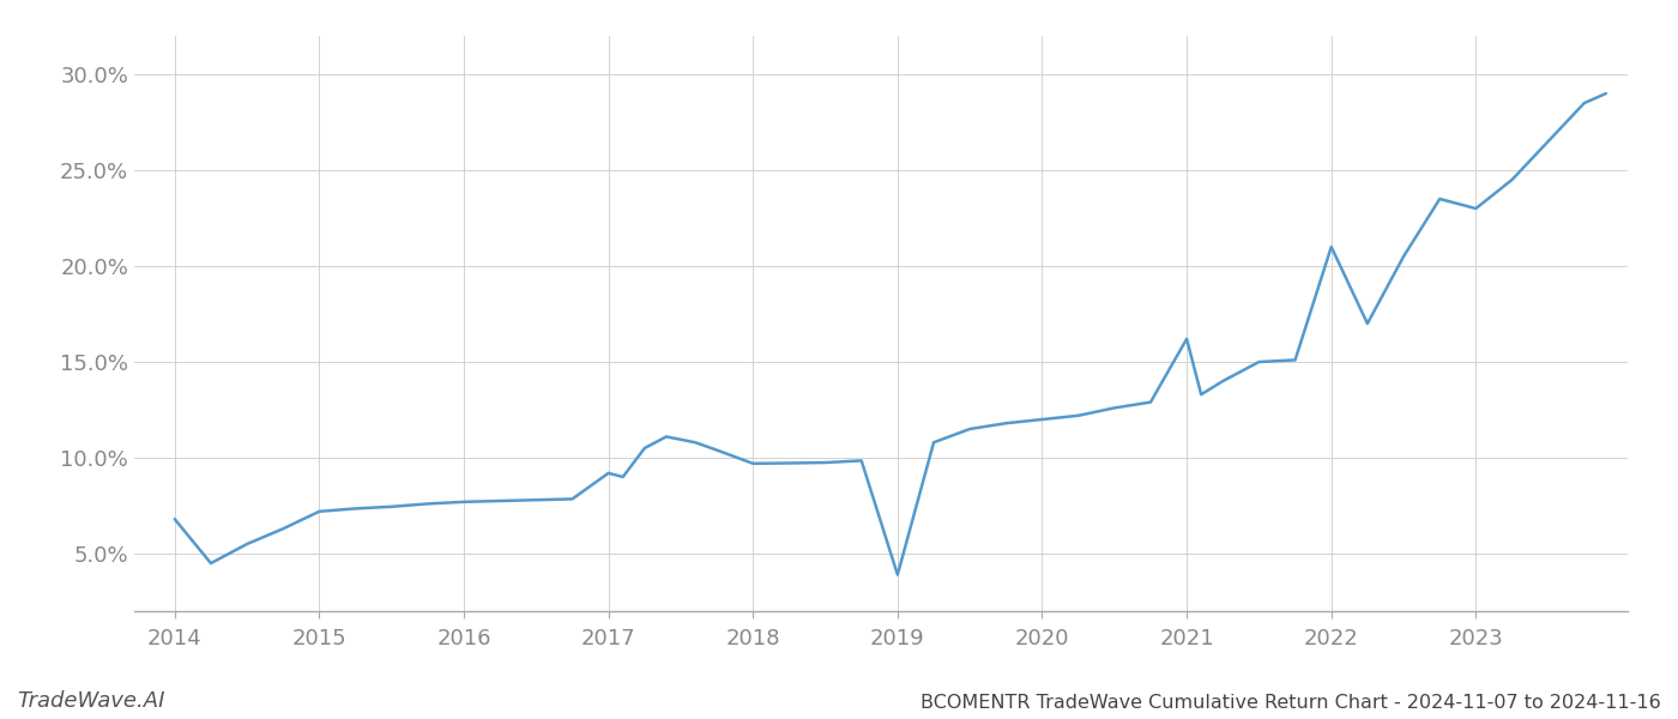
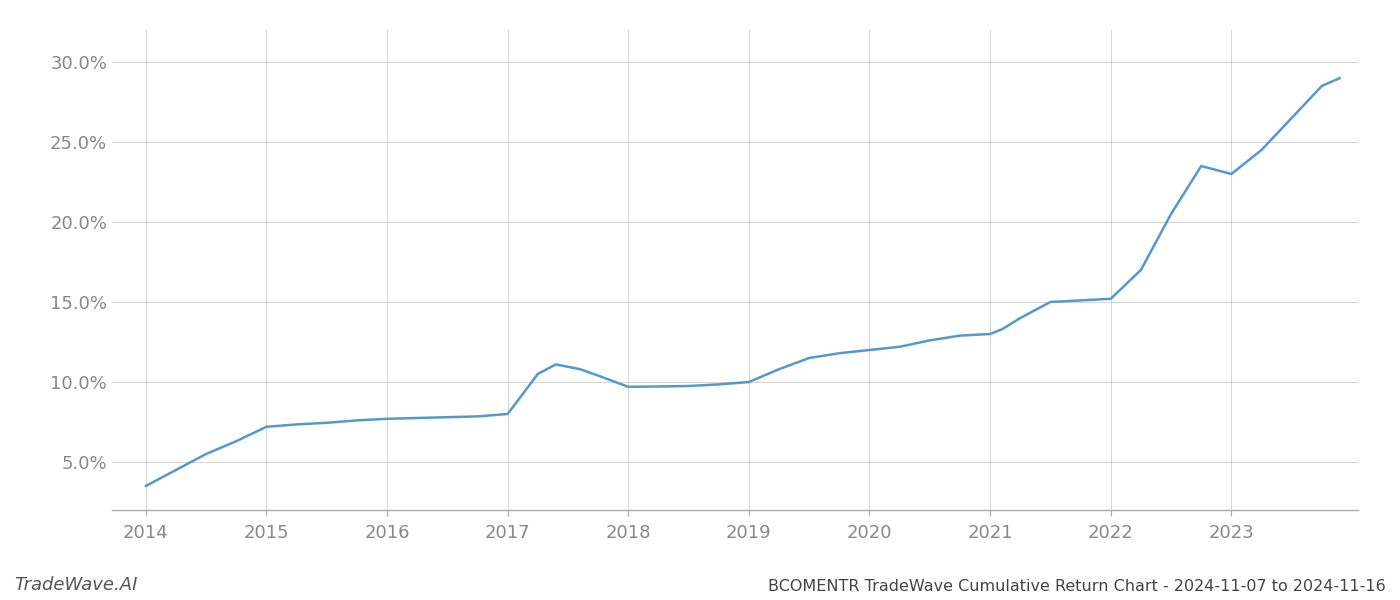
2014: 6.8% -> 3.5%
2017: 9.2% -> 8.0%
2019: 3.9% -> 10.0%
2021: 16.2% -> 13.0%
2022: 21.0% -> 15.2%
